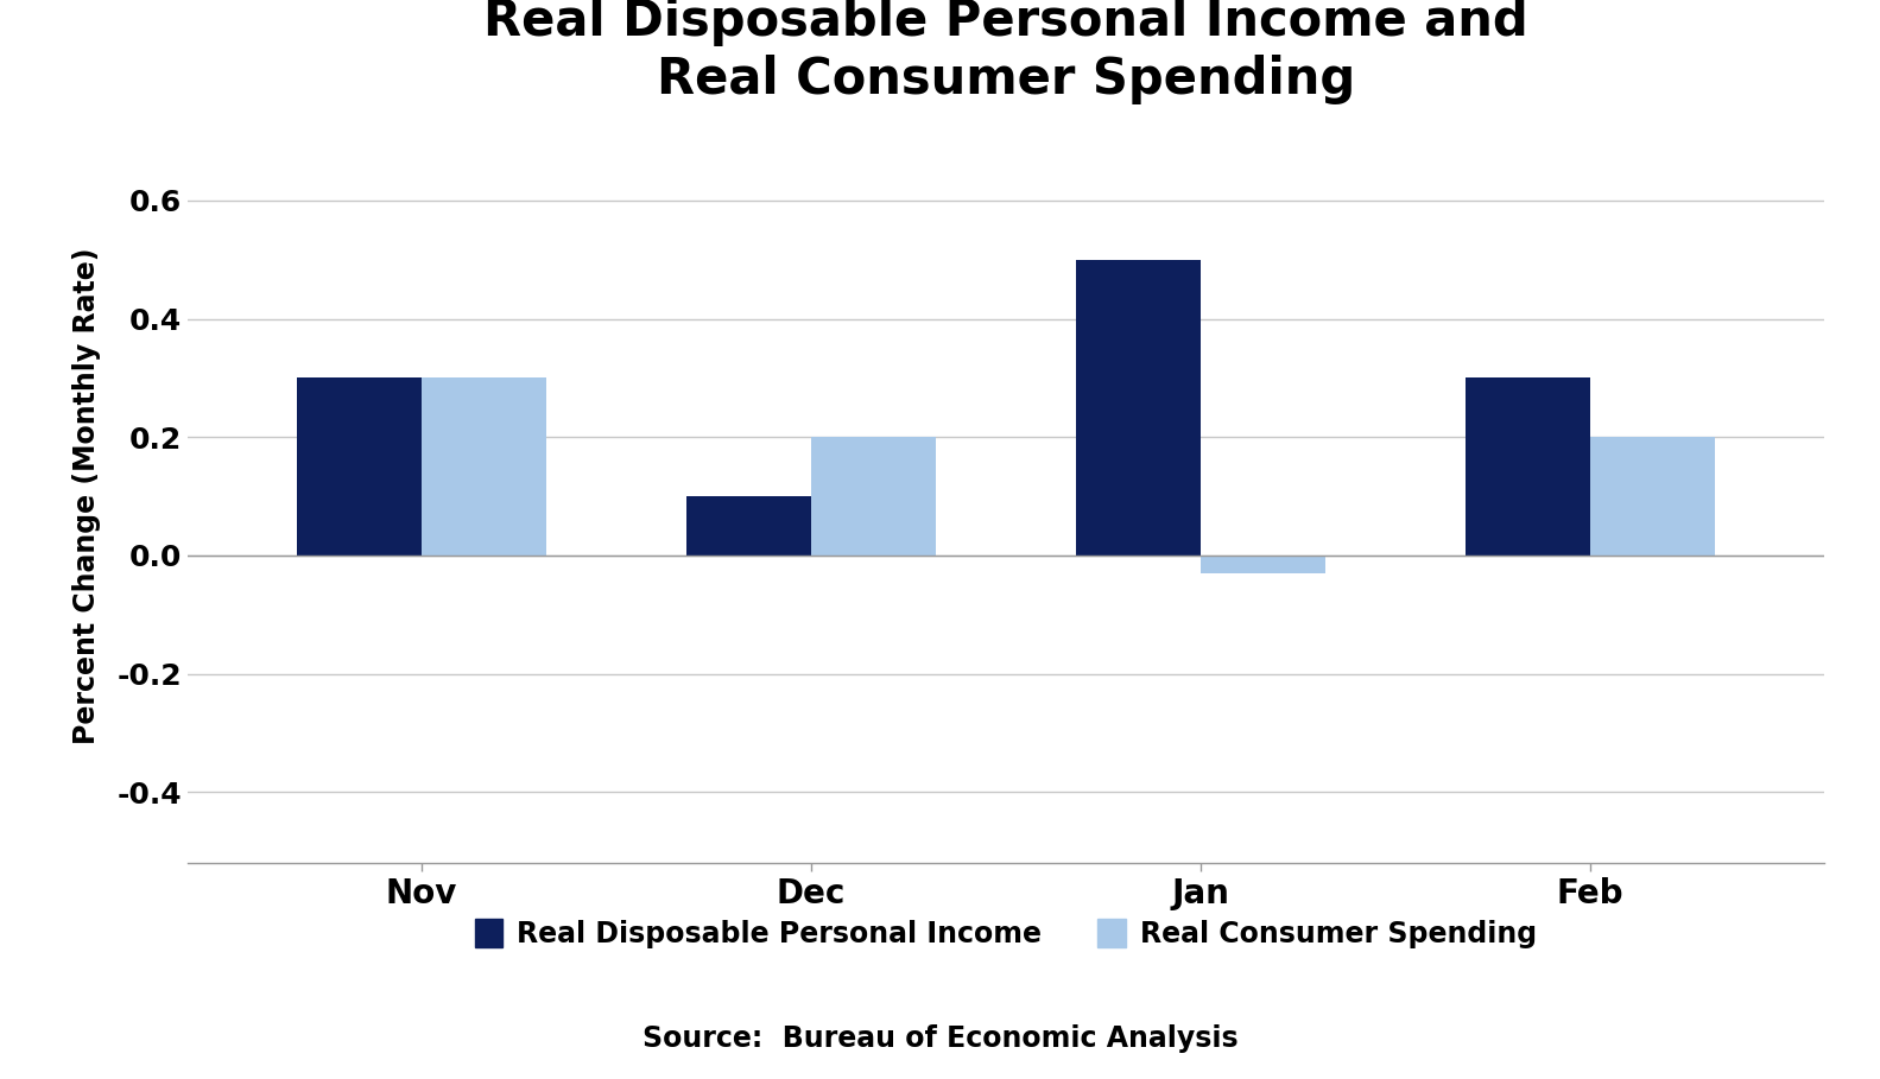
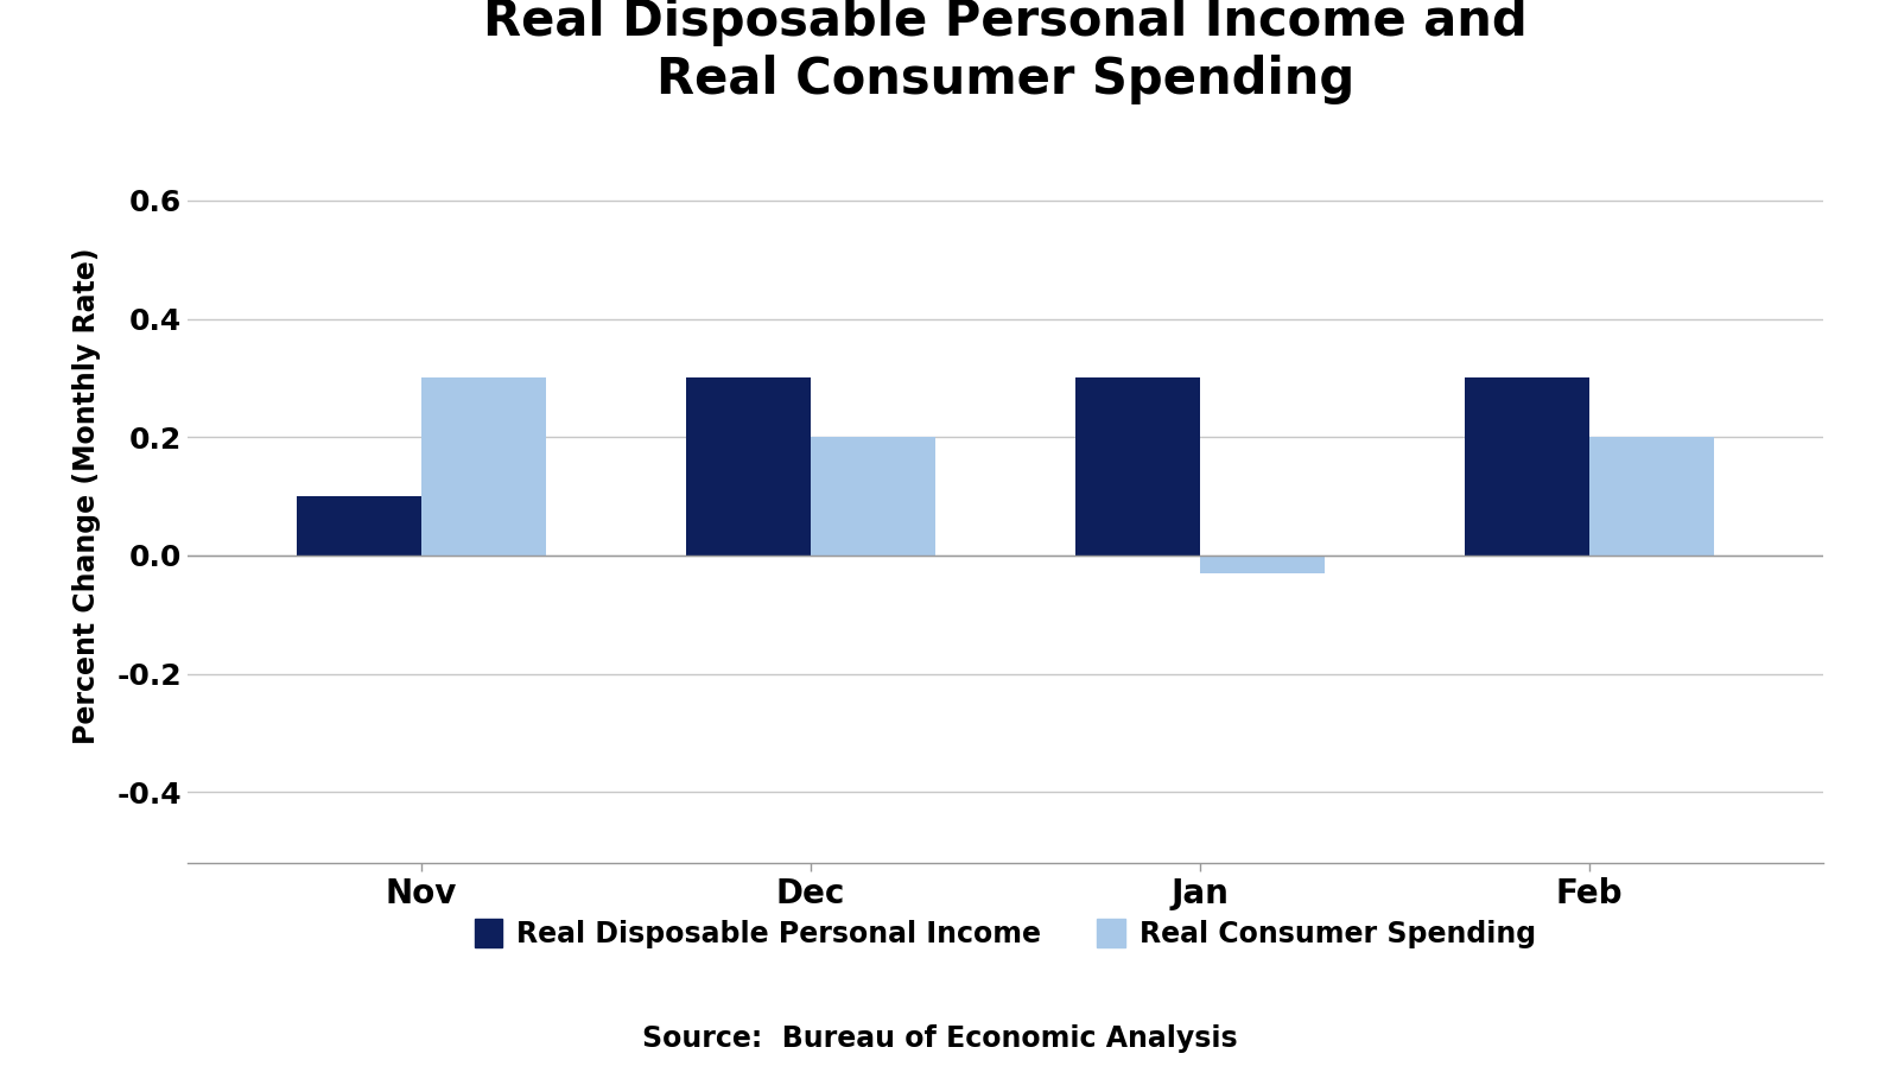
Real Disposable Personal Income/Nov: 0.3 -> 0.1
Real Disposable Personal Income/Dec: 0.1 -> 0.3
Real Disposable Personal Income/Jan: 0.5 -> 0.3
